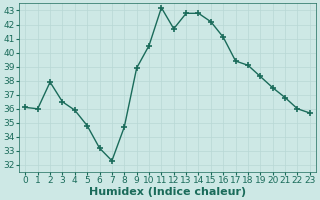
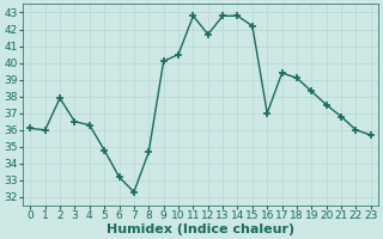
4: 35.9 -> 36.3
9: 38.9 -> 40.1
11: 43.2 -> 42.8
16: 41.1 -> 37.0
